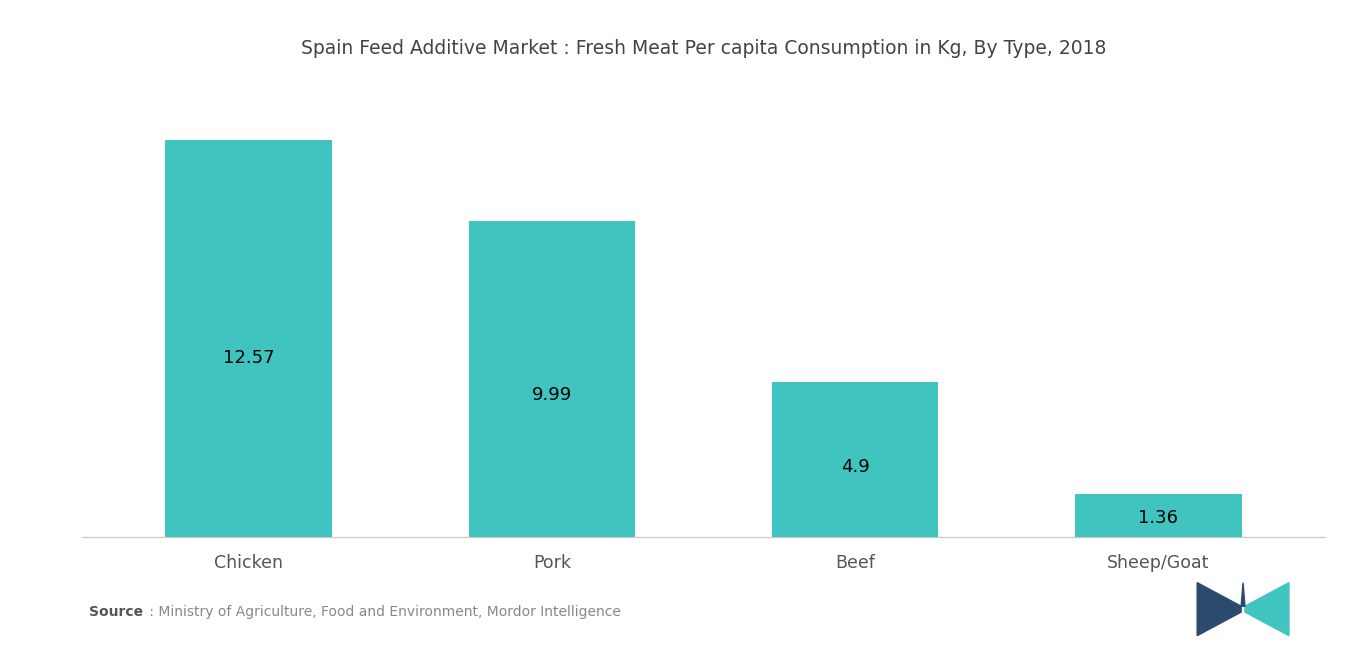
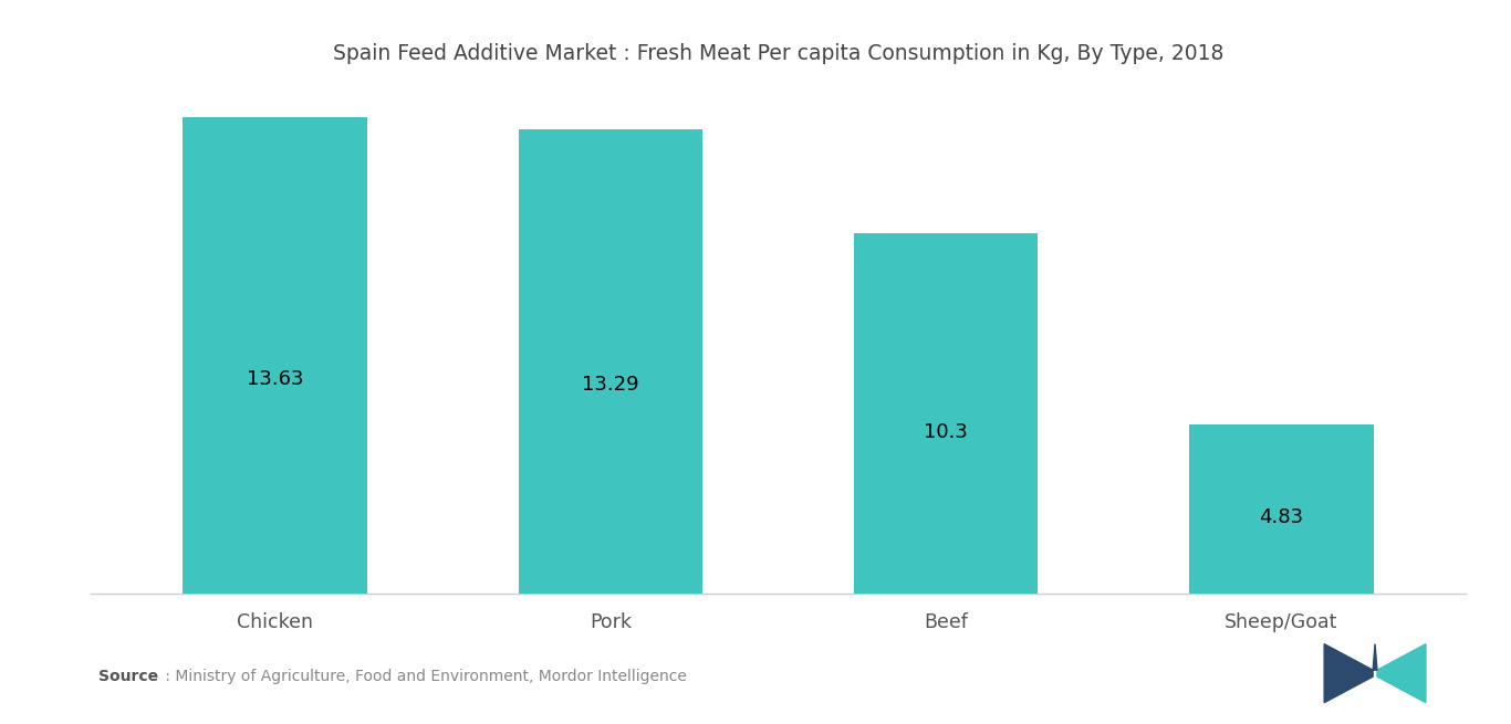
Chicken: 12.57 -> 13.63
Pork: 9.99 -> 13.29
Beef: 4.9 -> 10.3
Sheep/Goat: 1.36 -> 4.83
